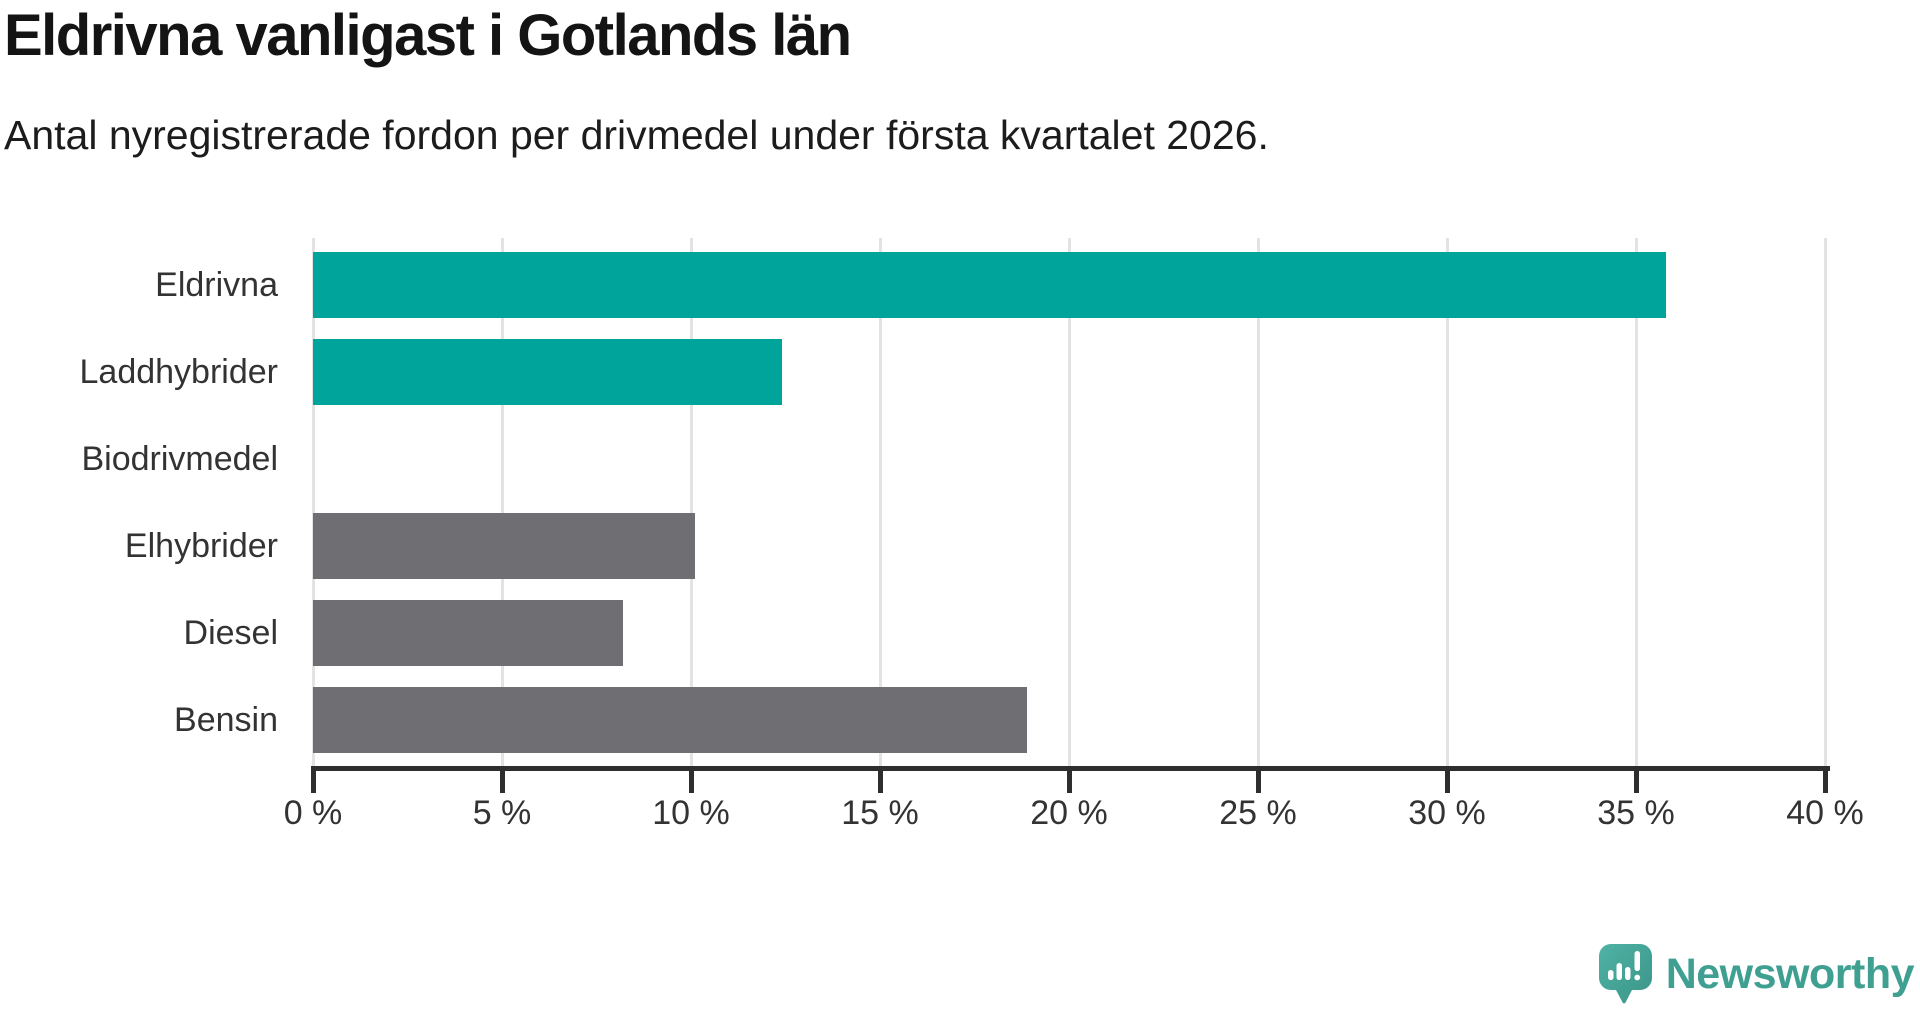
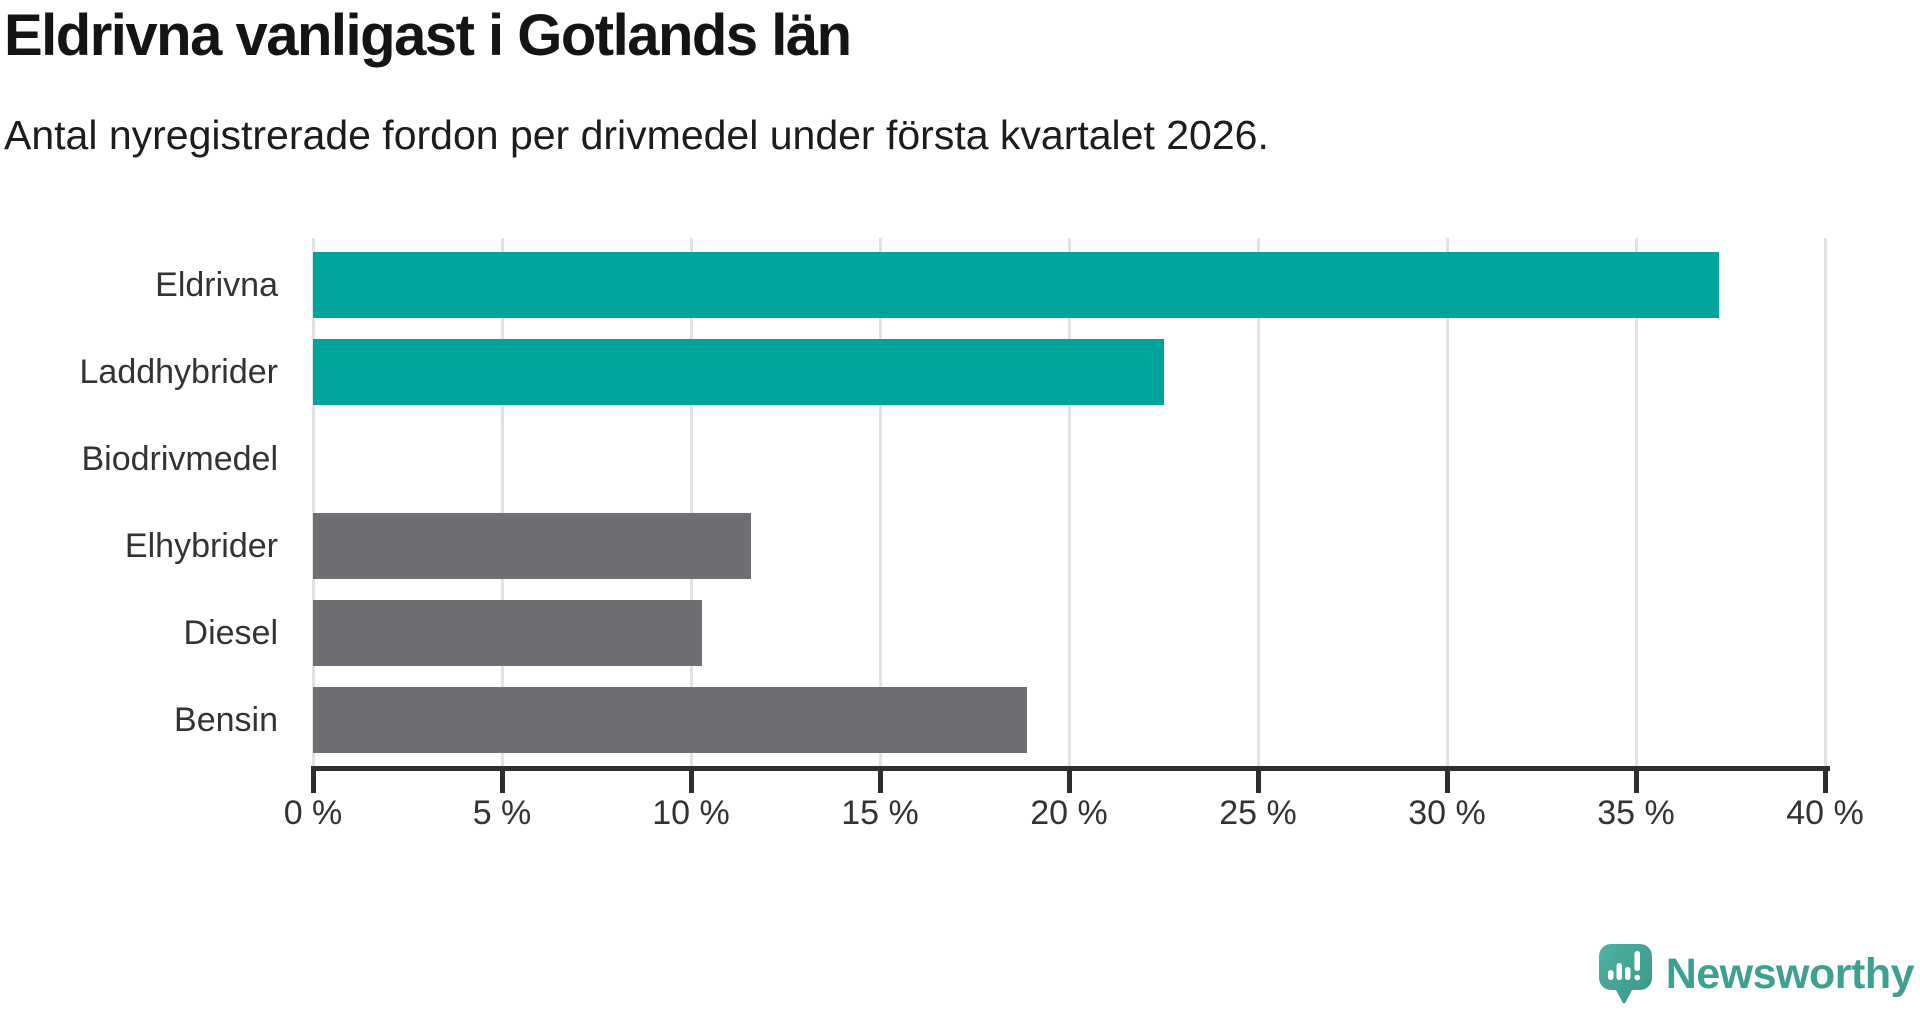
Eldrivna: 35.8% -> 37.2%
Laddhybrider: 12.4% -> 22.5%
Elhybrider: 10.1% -> 11.6%
Diesel: 8.2% -> 10.3%
